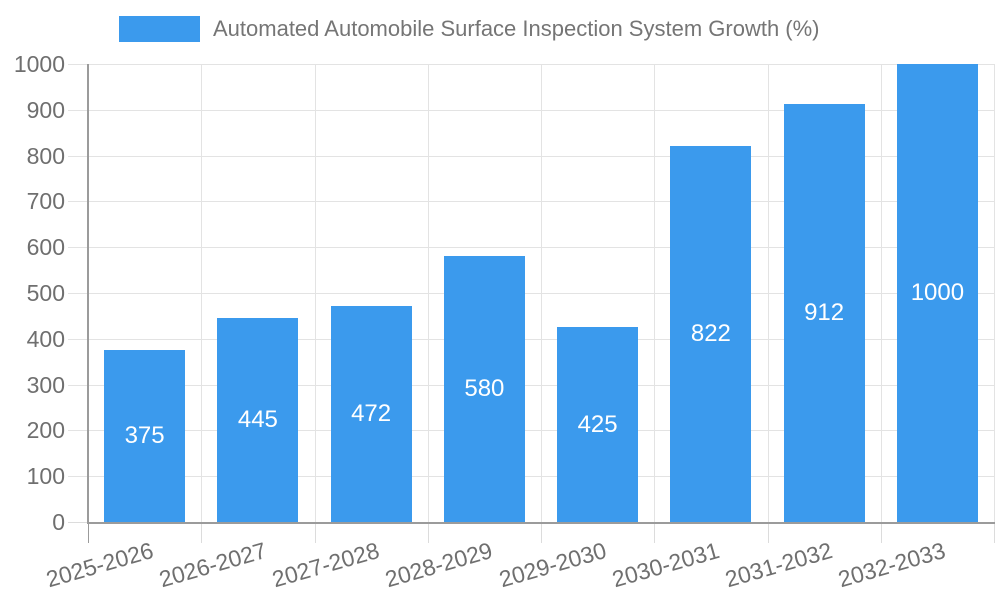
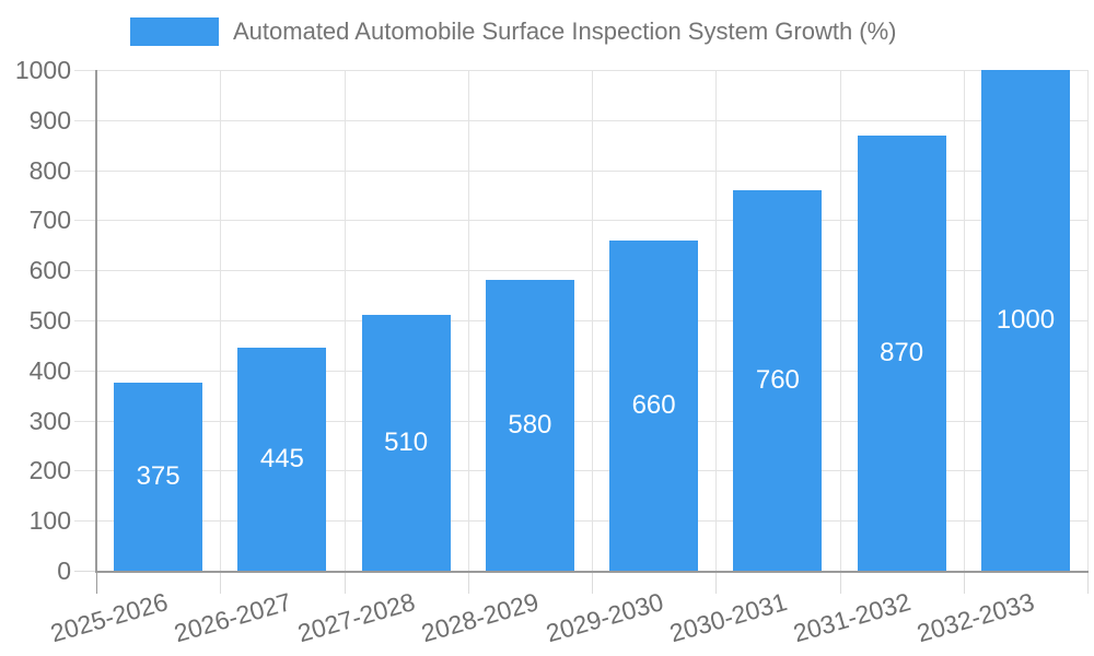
2027-2028: 472 -> 510
2029-2030: 425 -> 660
2030-2031: 822 -> 760
2031-2032: 912 -> 870
